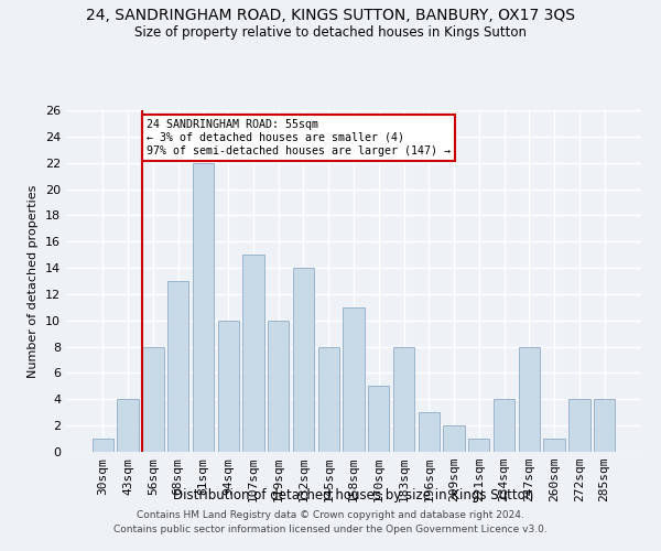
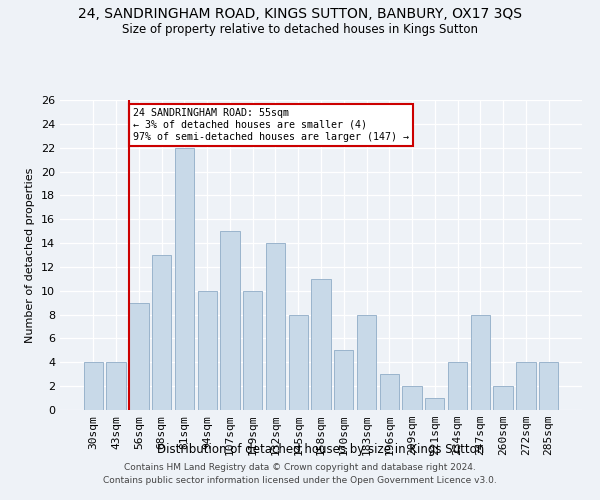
30sqm: 1 -> 4
56sqm: 8 -> 9
260sqm: 1 -> 2
